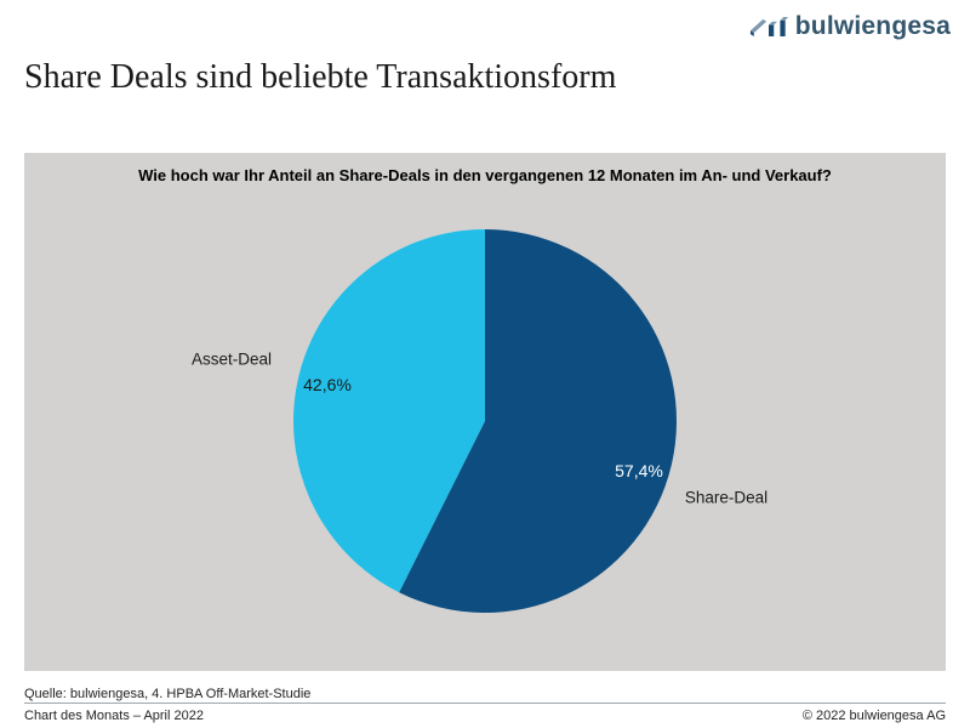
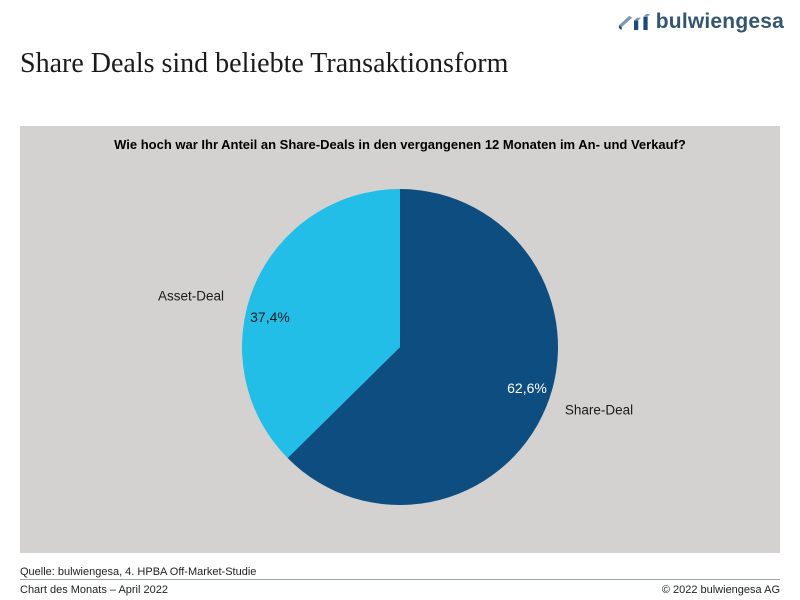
Share-Deal: 57,4% -> 62,6%
Asset-Deal: 42,6% -> 37,4%
